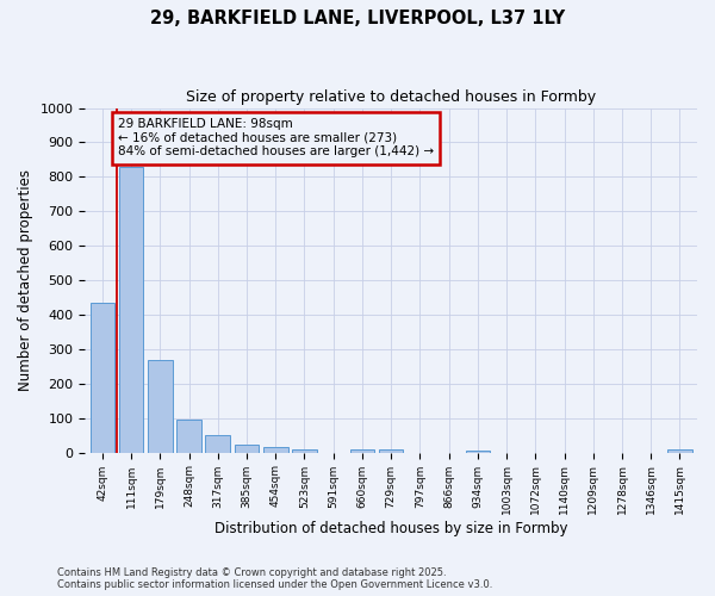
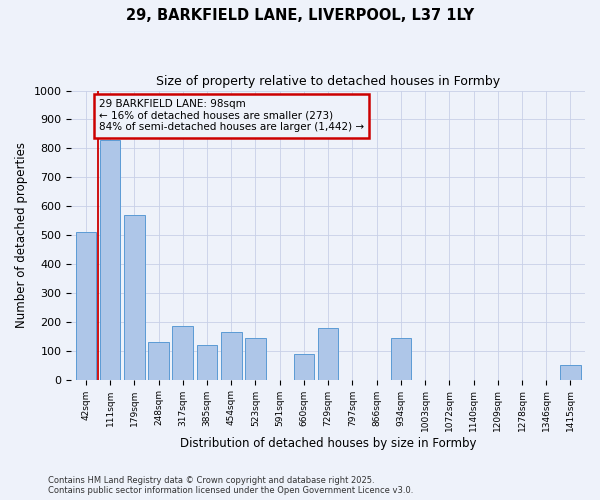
42sqm: 435 -> 510
179sqm: 270 -> 570
248sqm: 95 -> 130
317sqm: 50 -> 185
385sqm: 22 -> 120
454sqm: 15 -> 165
523sqm: 10 -> 145
660sqm: 10 -> 90
729sqm: 10 -> 180
934sqm: 5 -> 145
1415sqm: 8 -> 50
